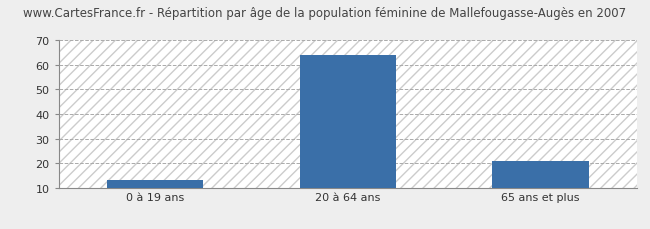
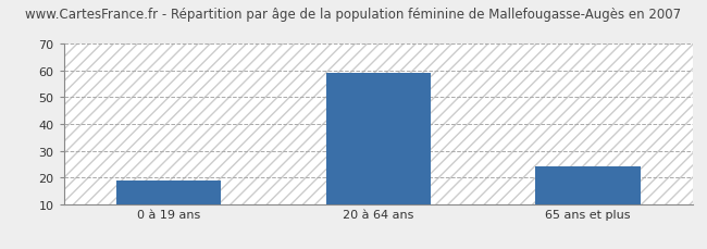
0 à 19 ans: 13 -> 19
20 à 64 ans: 64 -> 59
65 ans et plus: 21 -> 24
